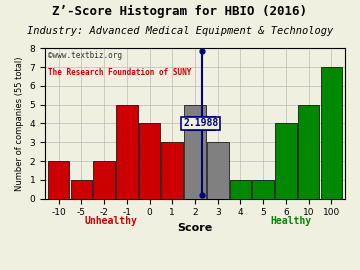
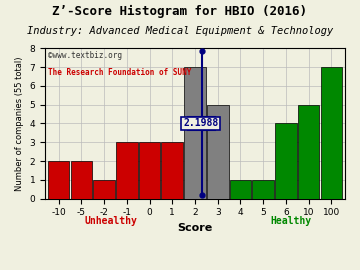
-5: 1 -> 2
-2: 2 -> 1
-1: 5 -> 3
0: 4 -> 3
2: 5 -> 7
3: 3 -> 5
